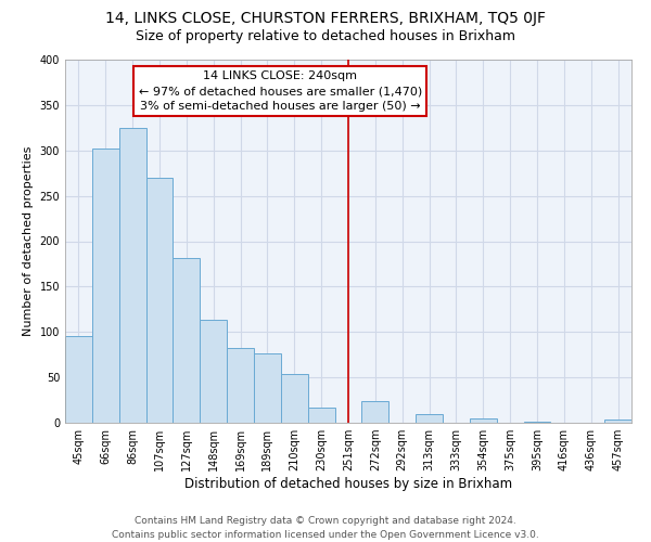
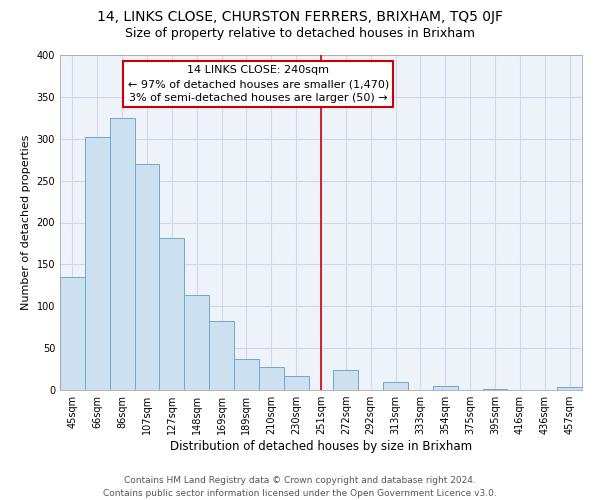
45sqm: 96 -> 135
189sqm: 76 -> 37
210sqm: 54 -> 27
